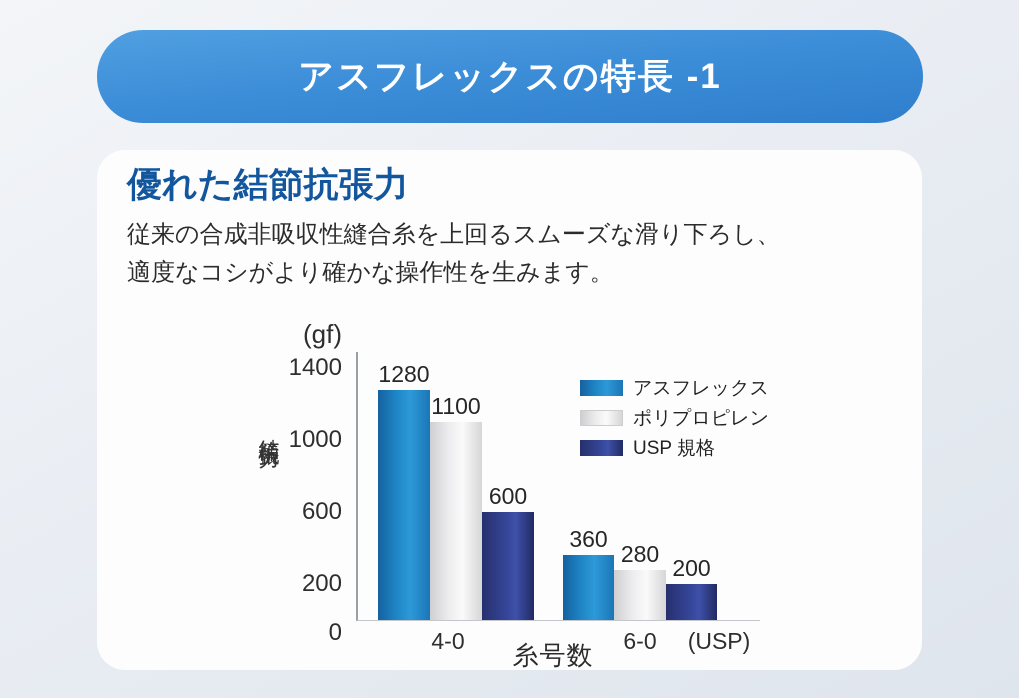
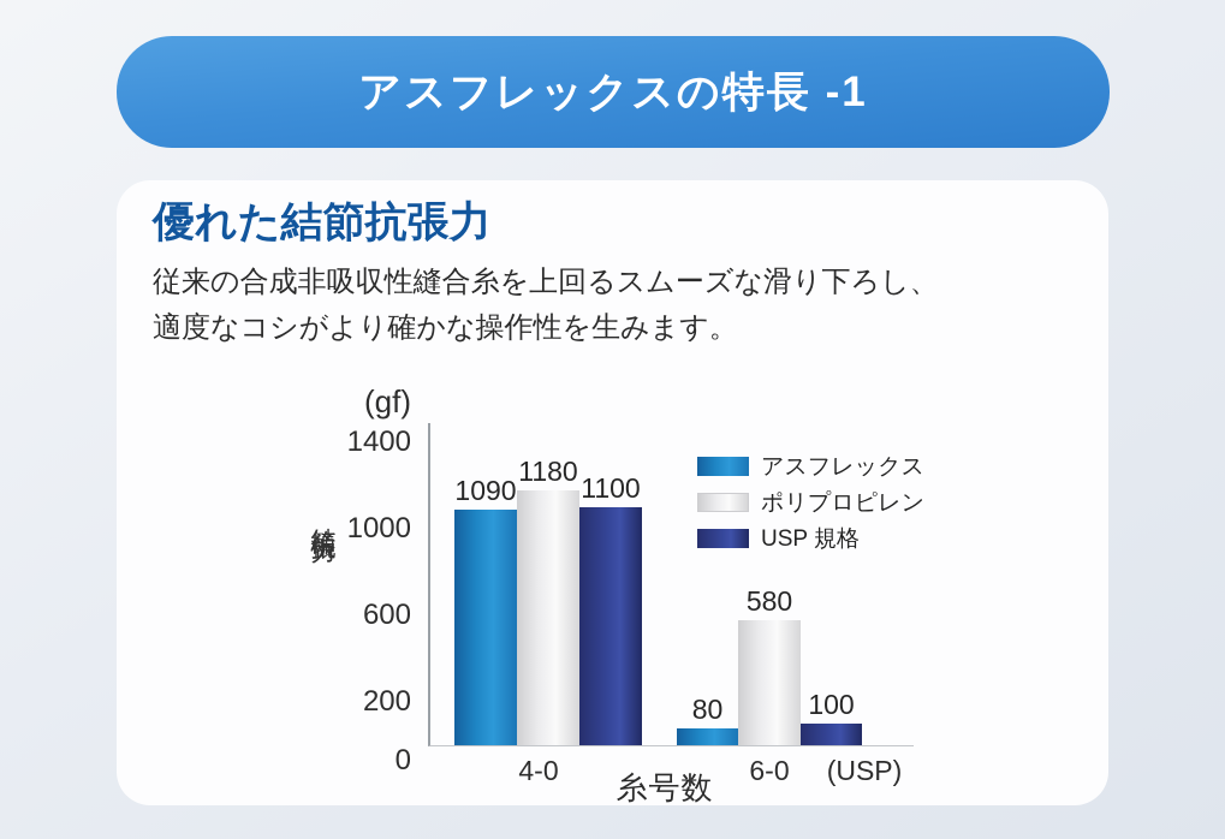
アスフレックス/4-0: 1280 -> 1090
ポリプロピレン/4-0: 1100 -> 1180
USP 規格/4-0: 600 -> 1100
アスフレックス/6-0: 360 -> 80
ポリプロピレン/6-0: 280 -> 580
USP 規格/6-0: 200 -> 100
